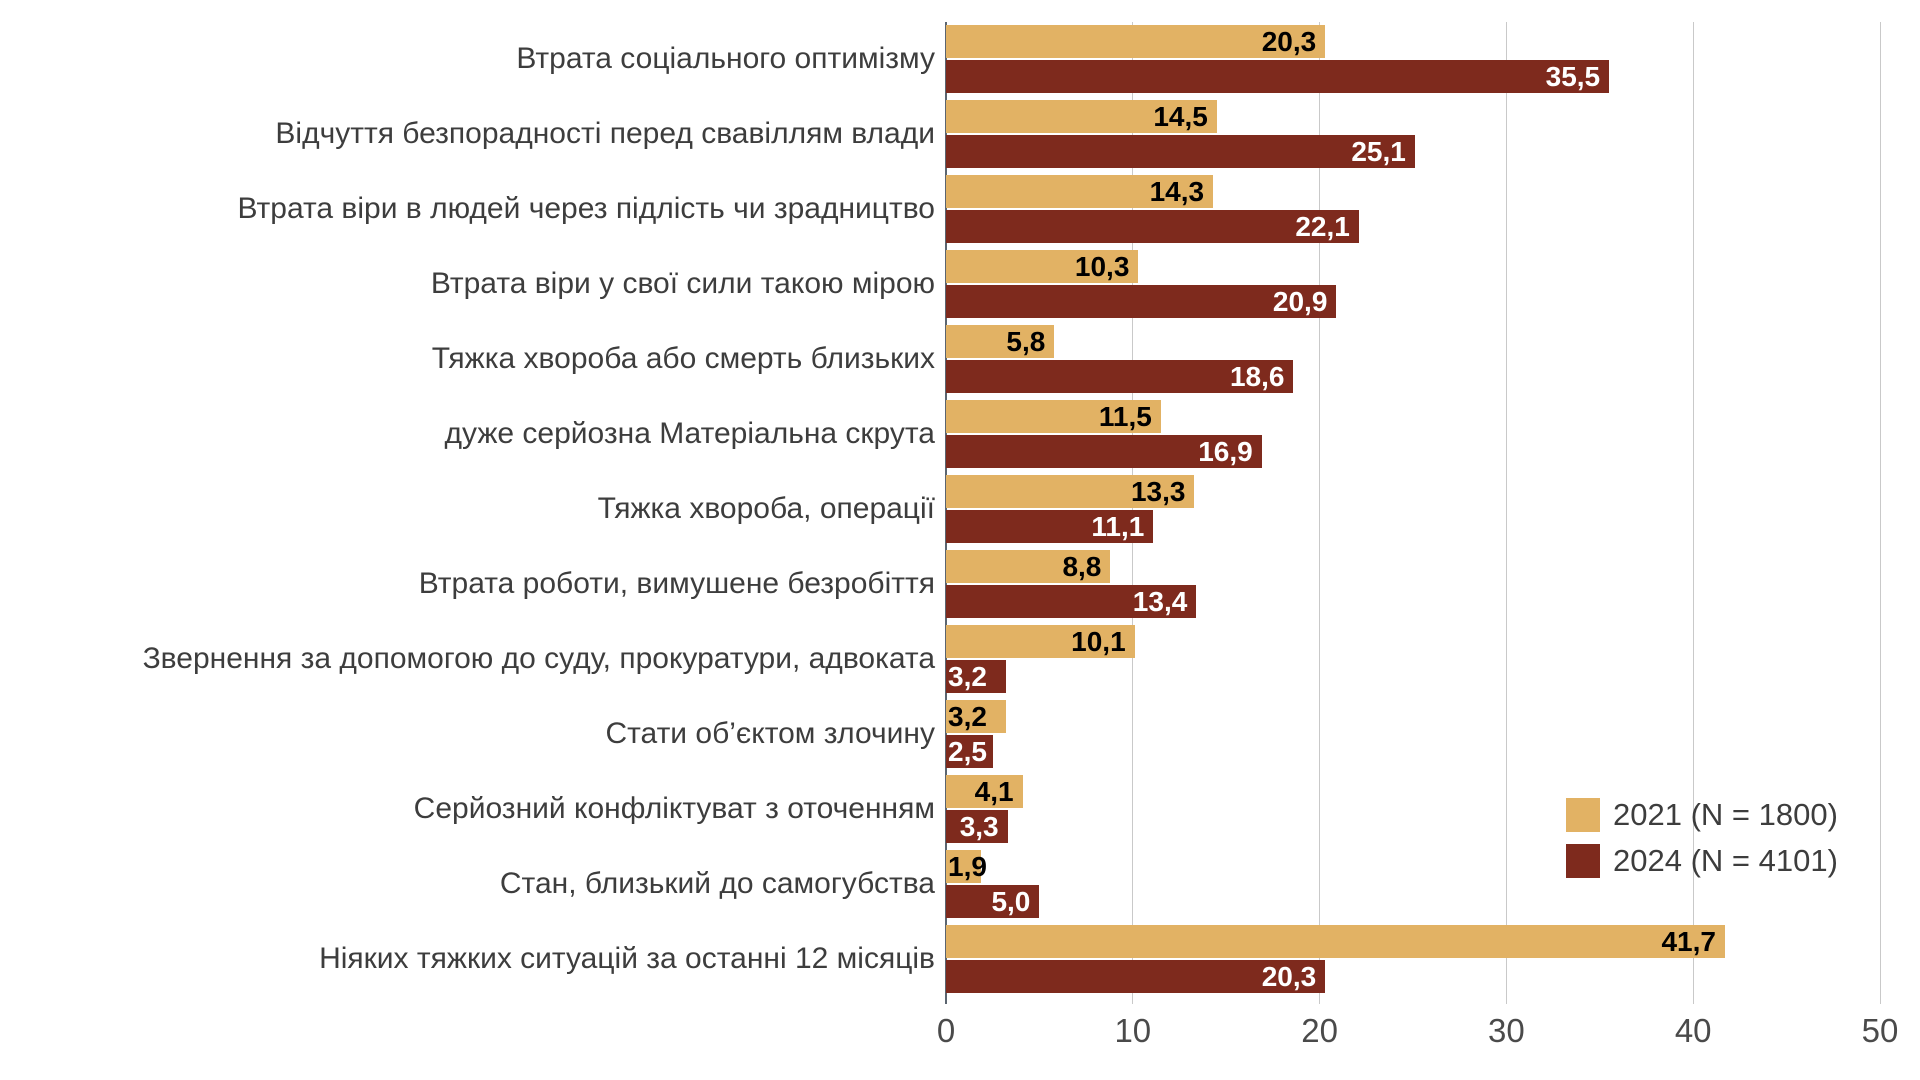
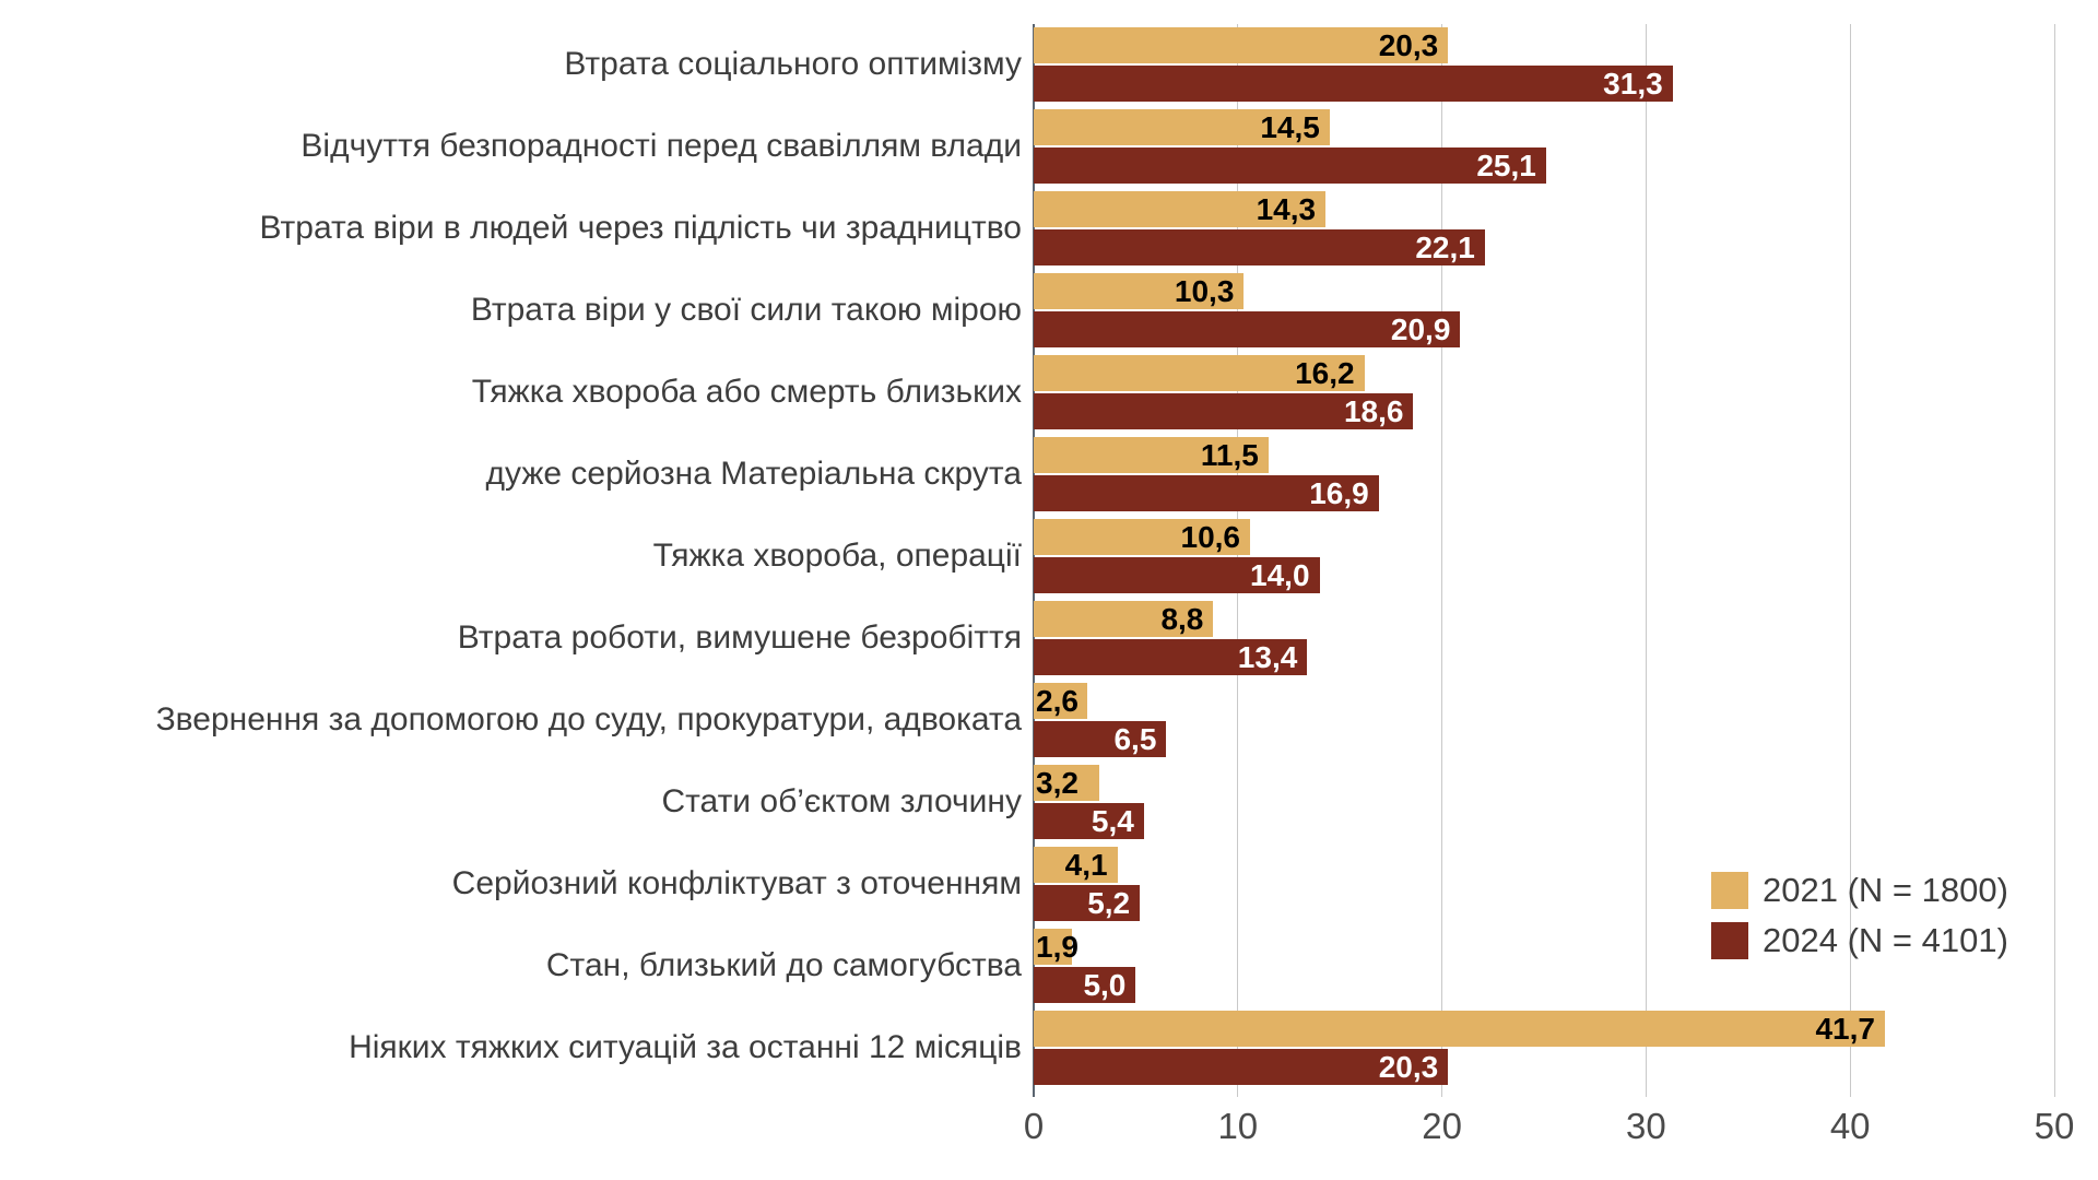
2024 (N = 4101)/Втрата соціального оптимізму: 35,5 -> 31,3
2021 (N = 1800)/Тяжка хвороба або смерть близьких: 5,8 -> 16,2
2021 (N = 1800)/Тяжка хвороба, операції: 13,3 -> 10,6
2024 (N = 4101)/Тяжка хвороба, операції: 11,1 -> 14,0
2021 (N = 1800)/Звернення за допомогою до суду, прокуратури, адвоката: 10,1 -> 2,6
2024 (N = 4101)/Звернення за допомогою до суду, прокуратури, адвоката: 3,2 -> 6,5
2024 (N = 4101)/Стати об’єктом злочину: 2,5 -> 5,4
2024 (N = 4101)/Серйозний конфліктуват з оточенням: 3,3 -> 5,2
